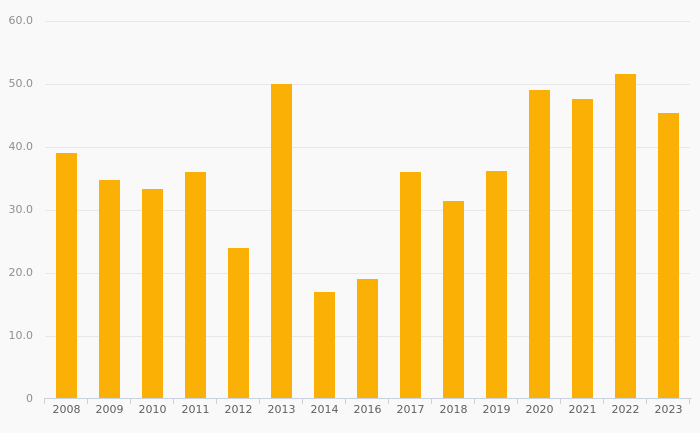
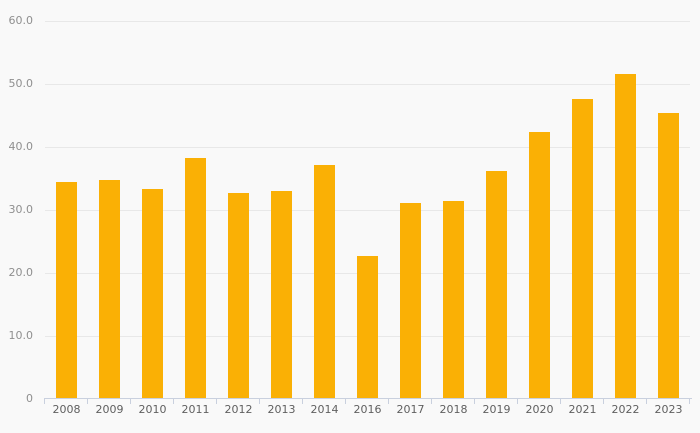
2008: 39 -> 34
2011: 36 -> 38
2012: 24 -> 33
2013: 50 -> 33
2014: 17 -> 37
2016: 19 -> 23
2017: 36 -> 31
2020: 49 -> 42
